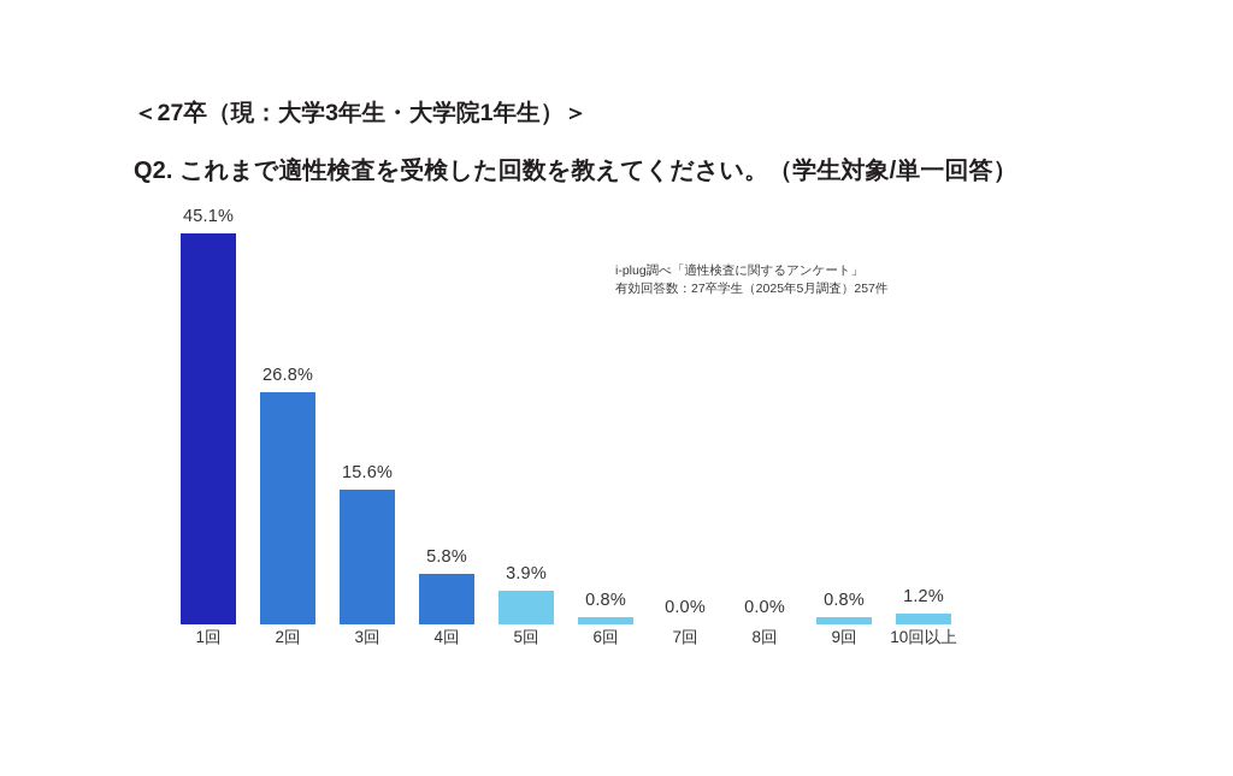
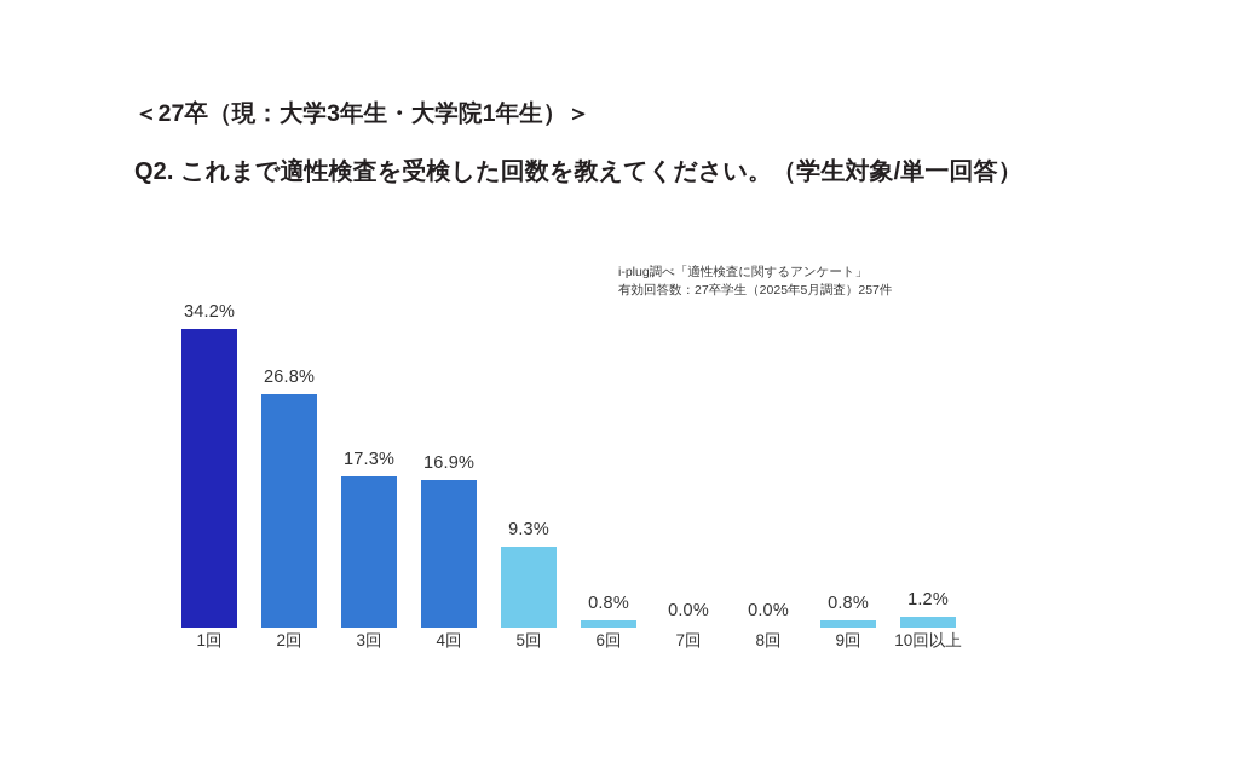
1回: 45.1% -> 34.2%
3回: 15.6% -> 17.3%
4回: 5.8% -> 16.9%
5回: 3.9% -> 9.3%
